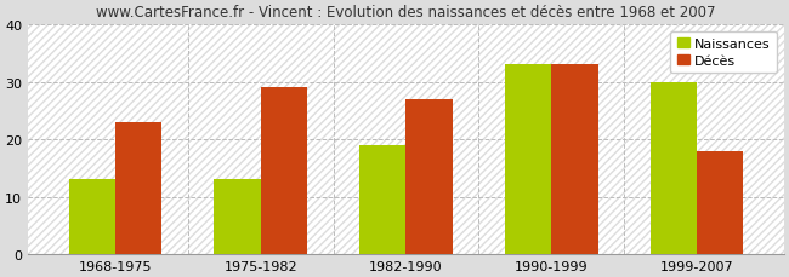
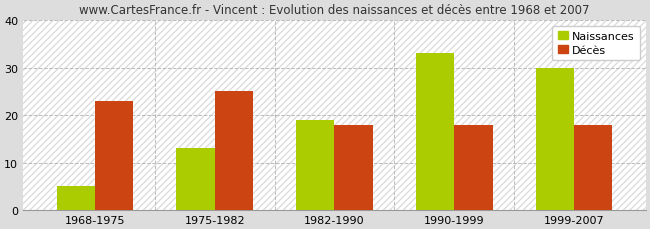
Naissances/1968-1975: 13 -> 5
Décès/1975-1982: 29 -> 25
Décès/1982-1990: 27 -> 18
Décès/1990-1999: 33 -> 18
